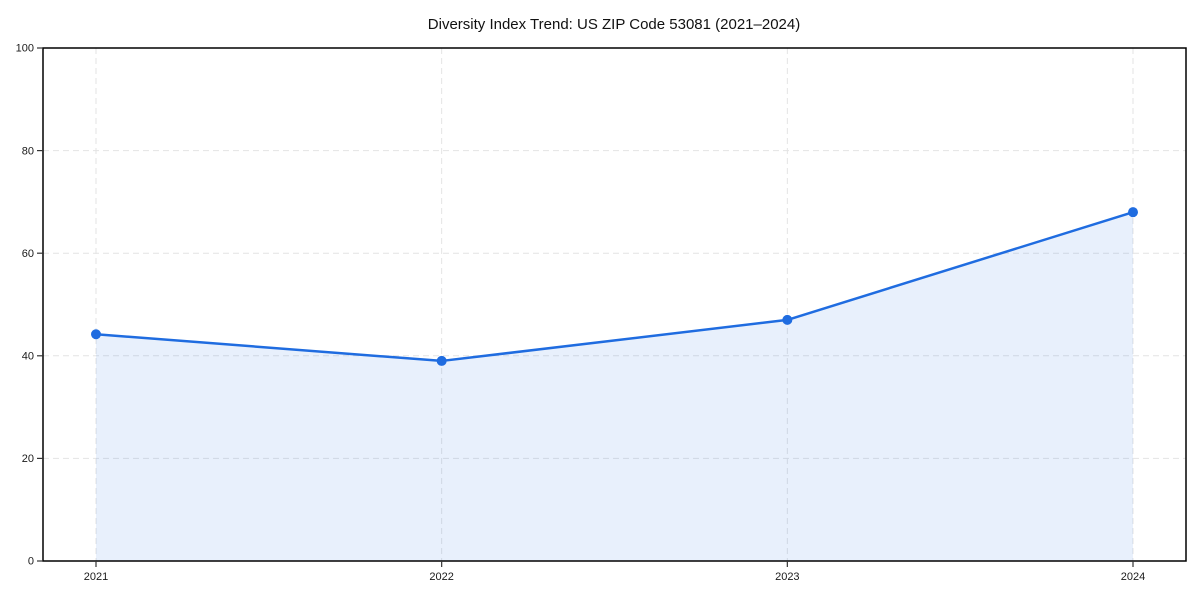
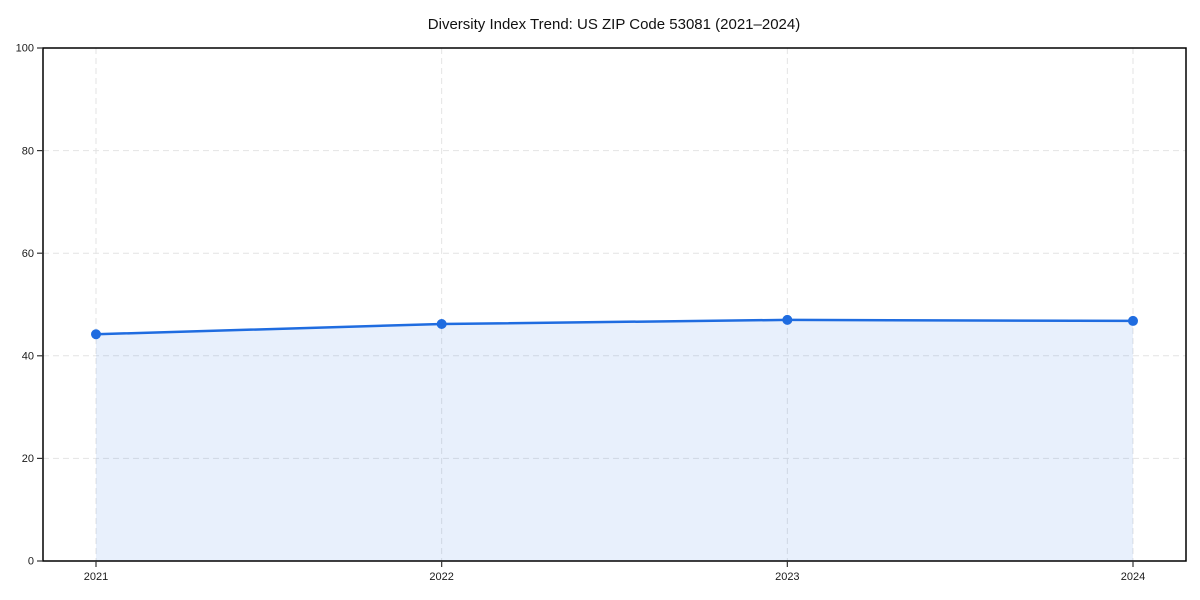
2022: 39 -> 46
2024: 68 -> 47
